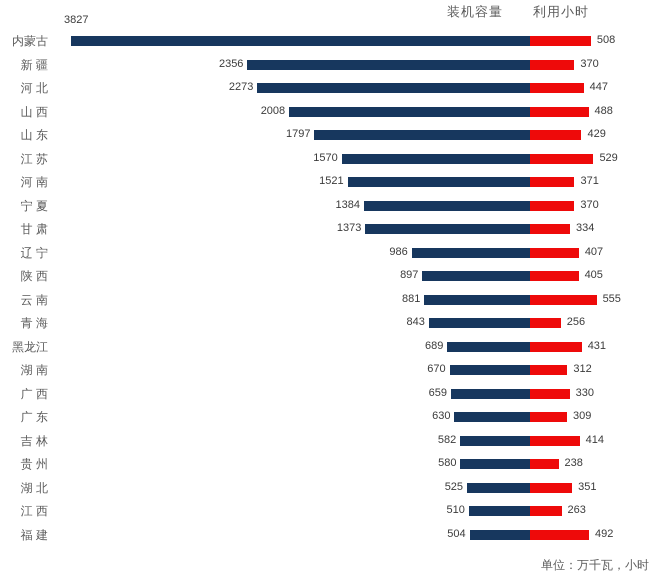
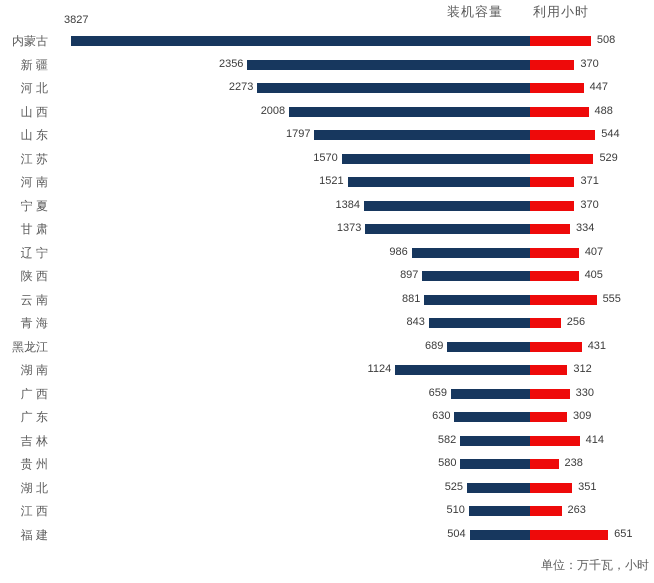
利用小时/山 东: 429 -> 544
装机容量/湖 南: 670 -> 1124
利用小时/福 建: 492 -> 651
